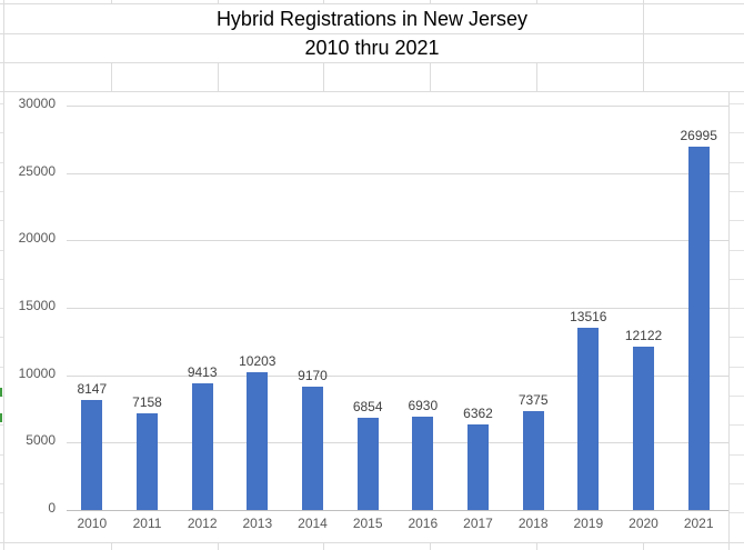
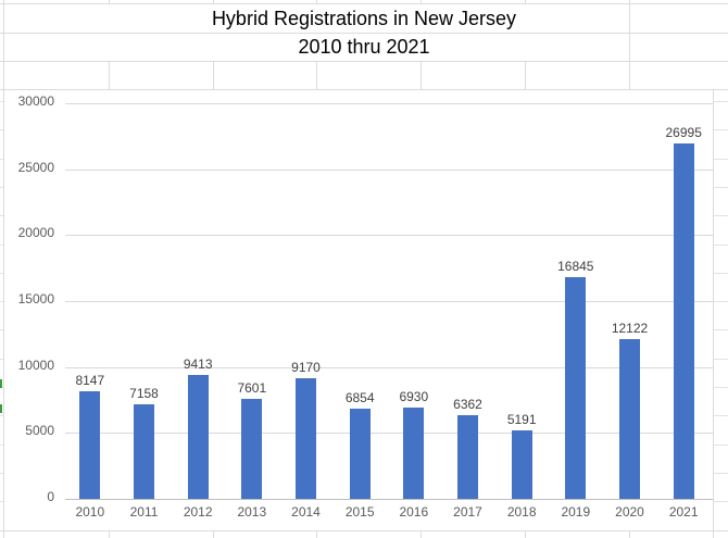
2013: 10203 -> 7601
2018: 7375 -> 5191
2019: 13516 -> 16845
